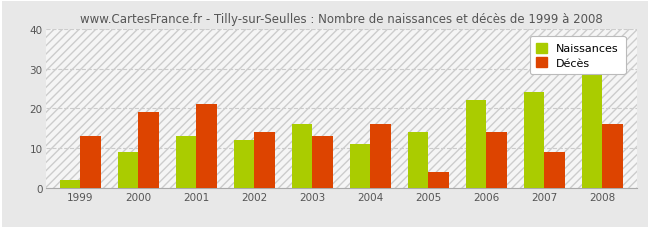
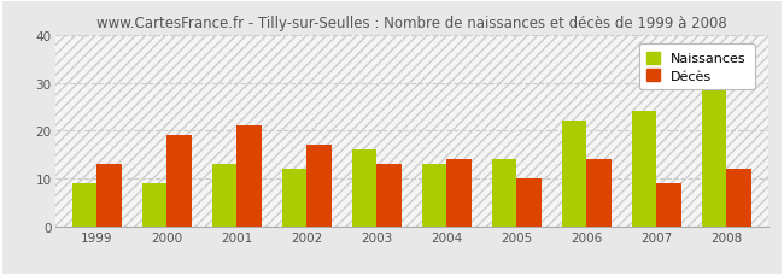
Naissances/1999: 2 -> 9
Décès/2002: 14 -> 17
Naissances/2004: 11 -> 13
Décès/2004: 16 -> 14
Décès/2005: 4 -> 10
Décès/2008: 16 -> 12
